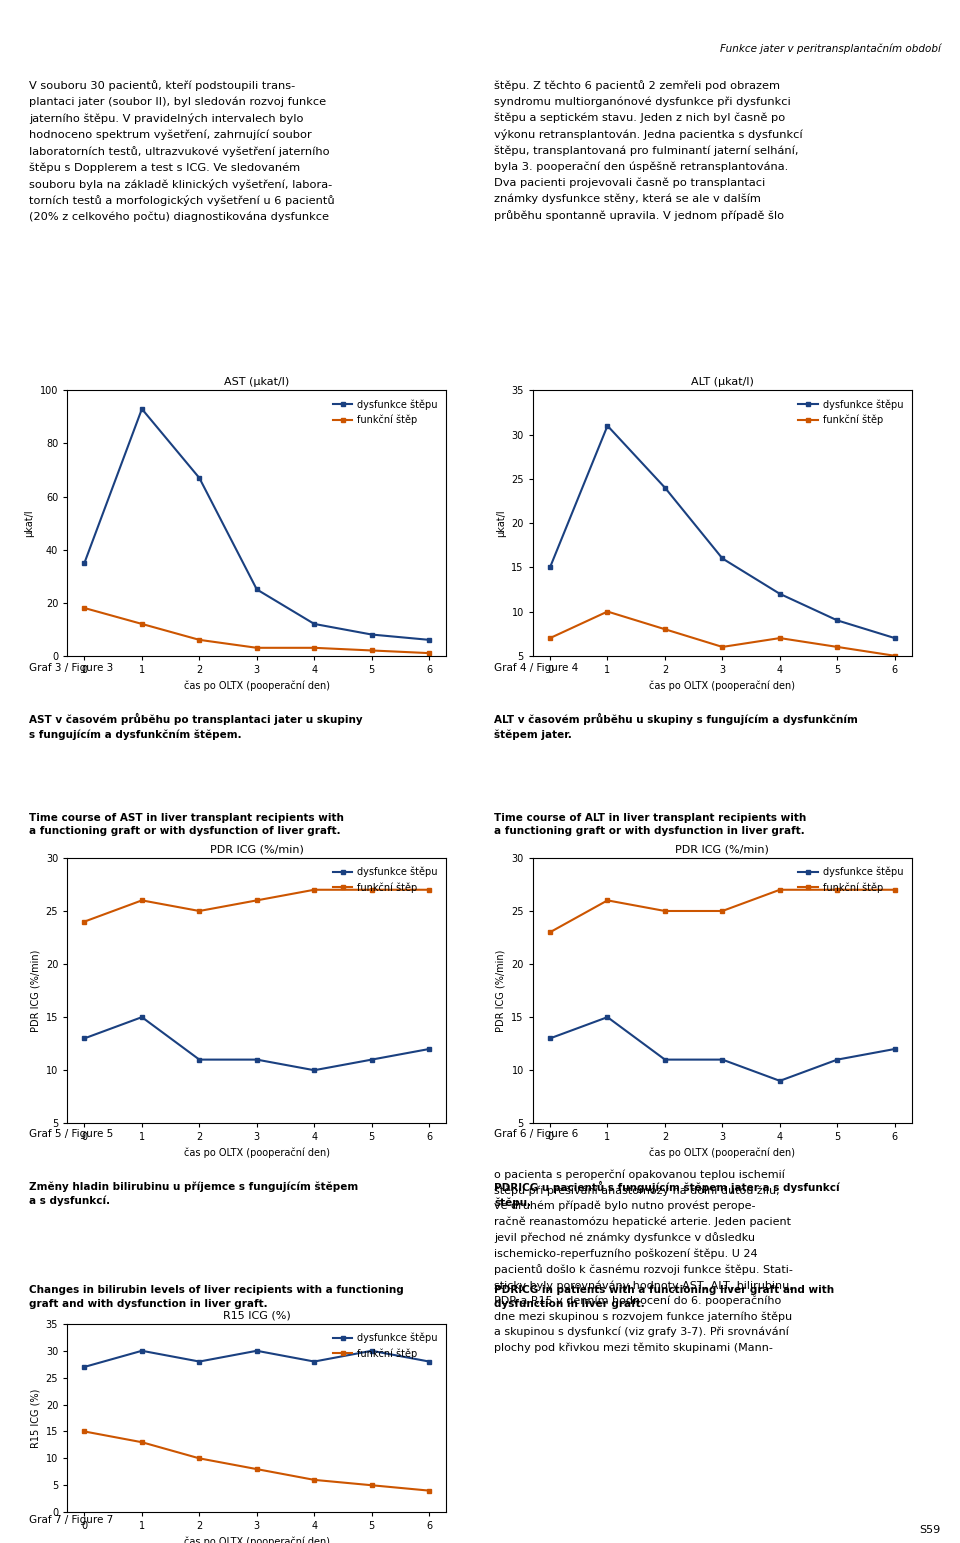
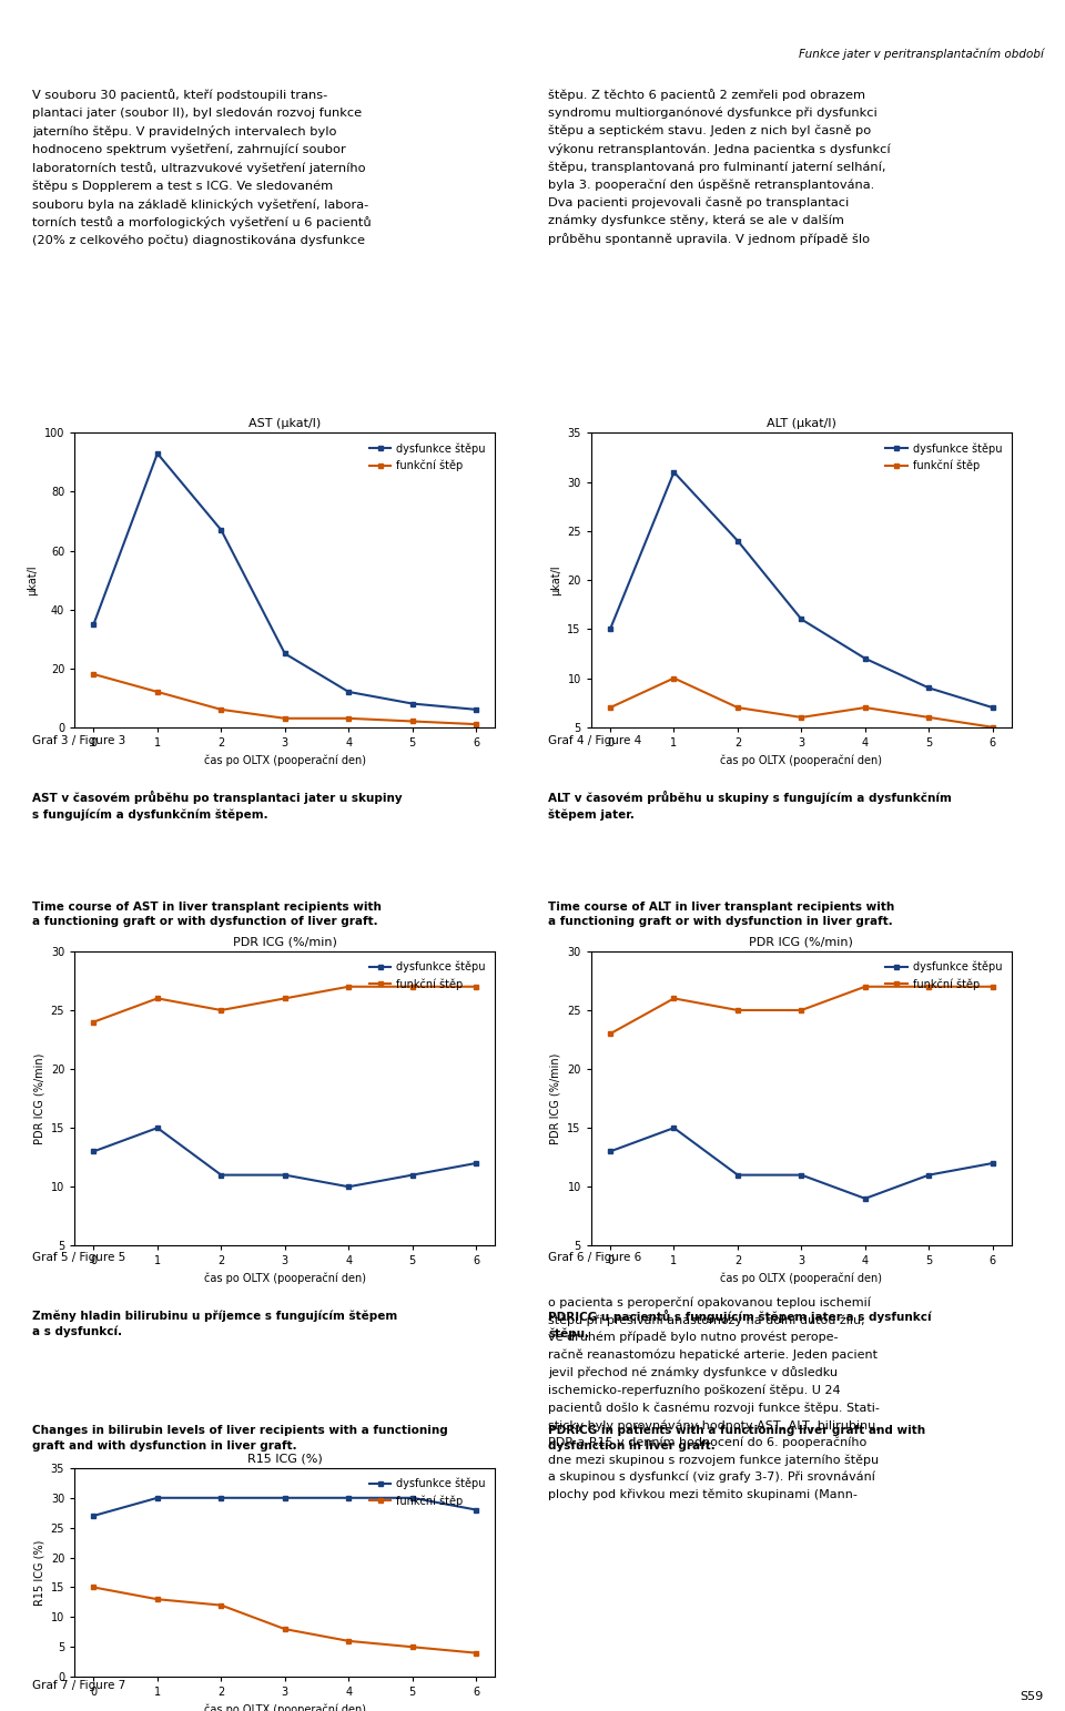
ALT (µkat/l)/funkční štěp/2: 8 -> 7
R15 ICG (%)/dysfunkce štěpu/2: 28 -> 30
R15 ICG (%)/funkční štěp/2: 10 -> 12
R15 ICG (%)/dysfunkce štěpu/4: 28 -> 30
